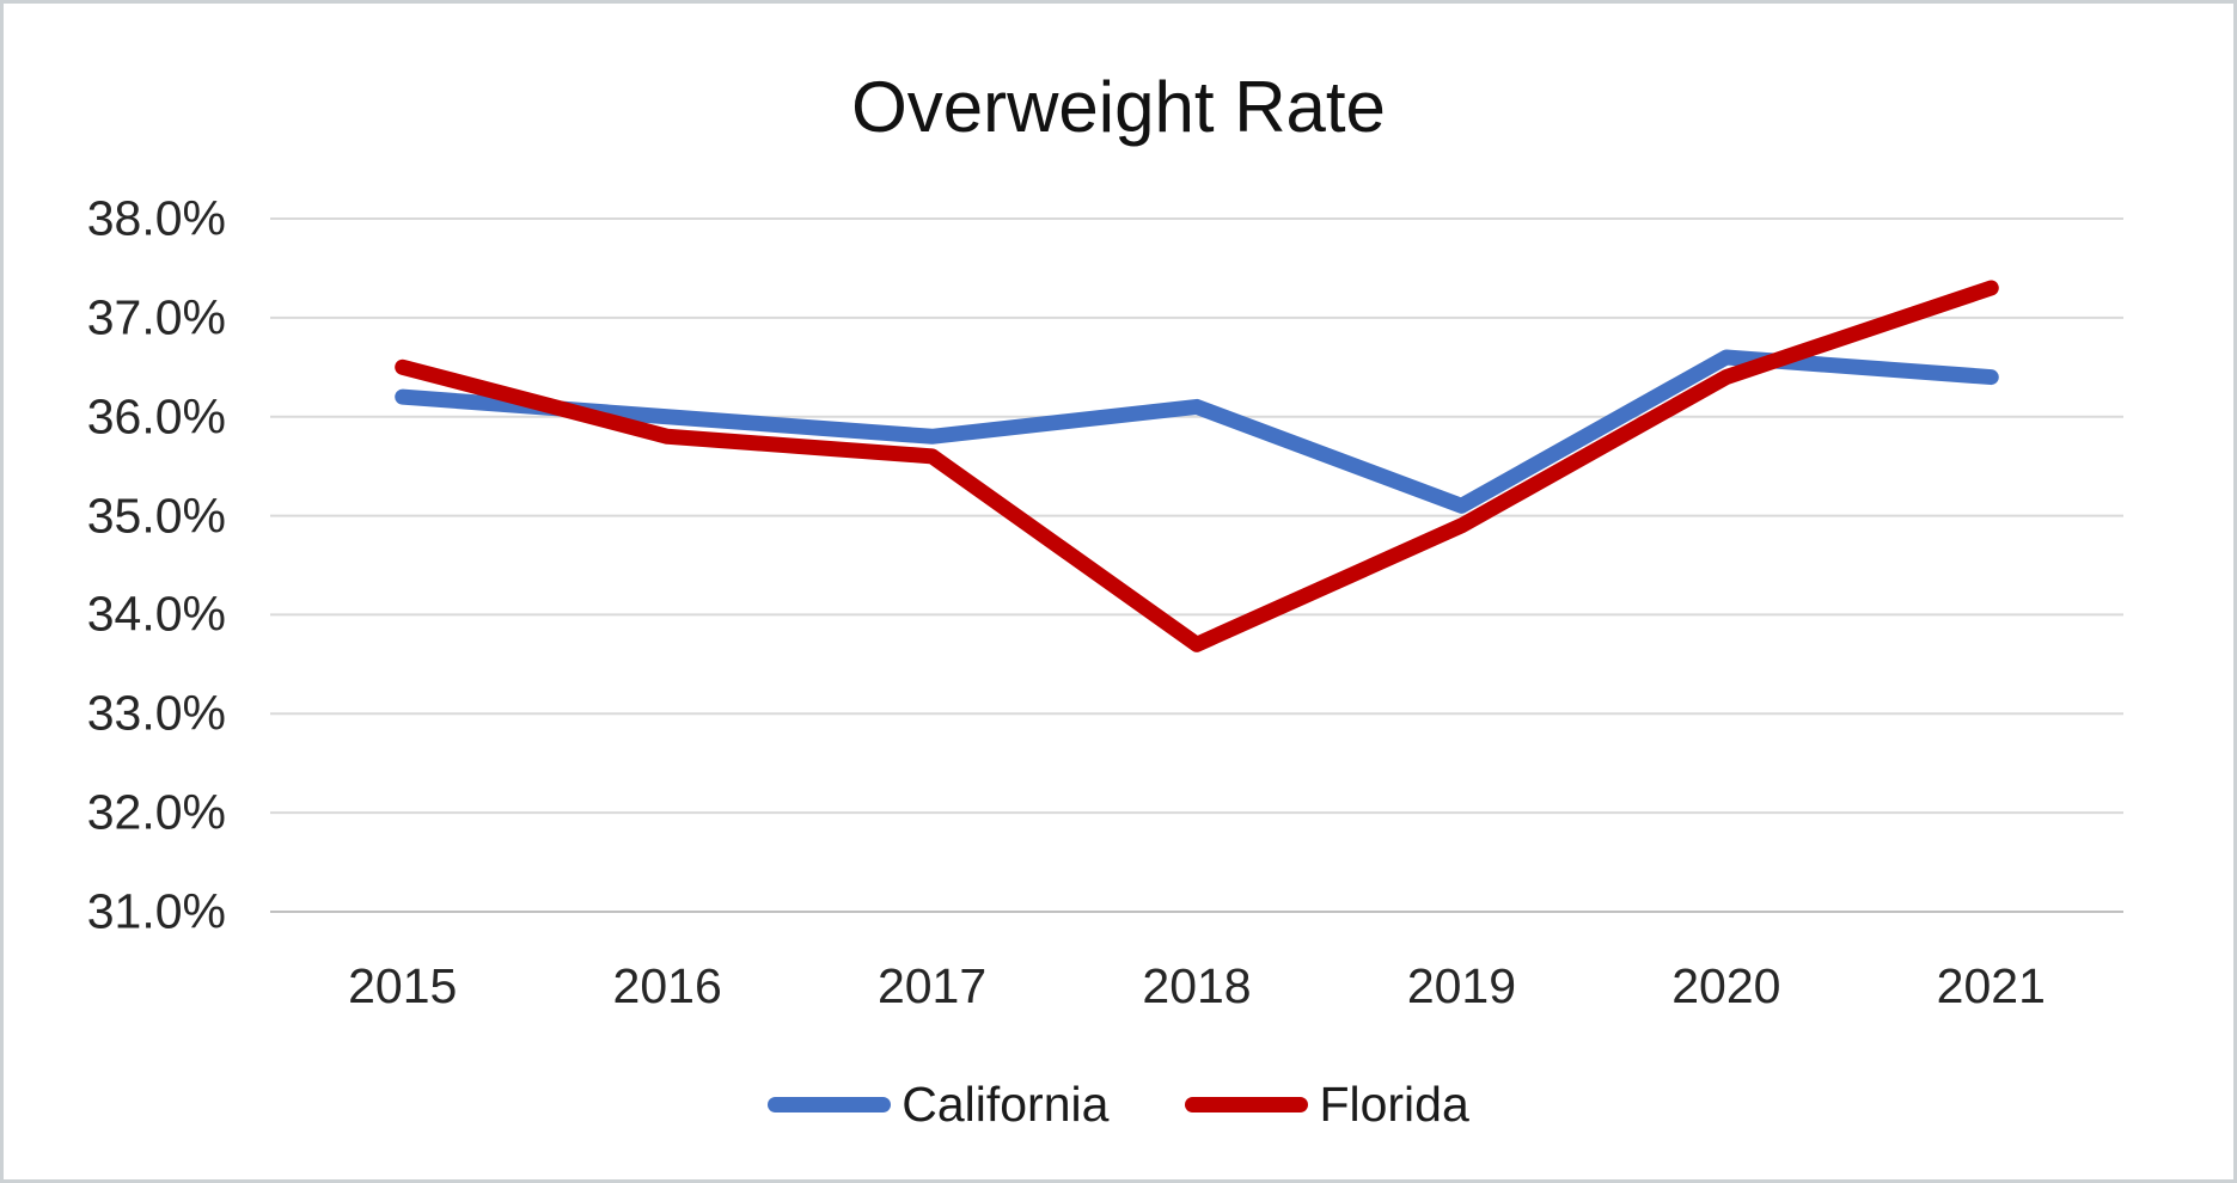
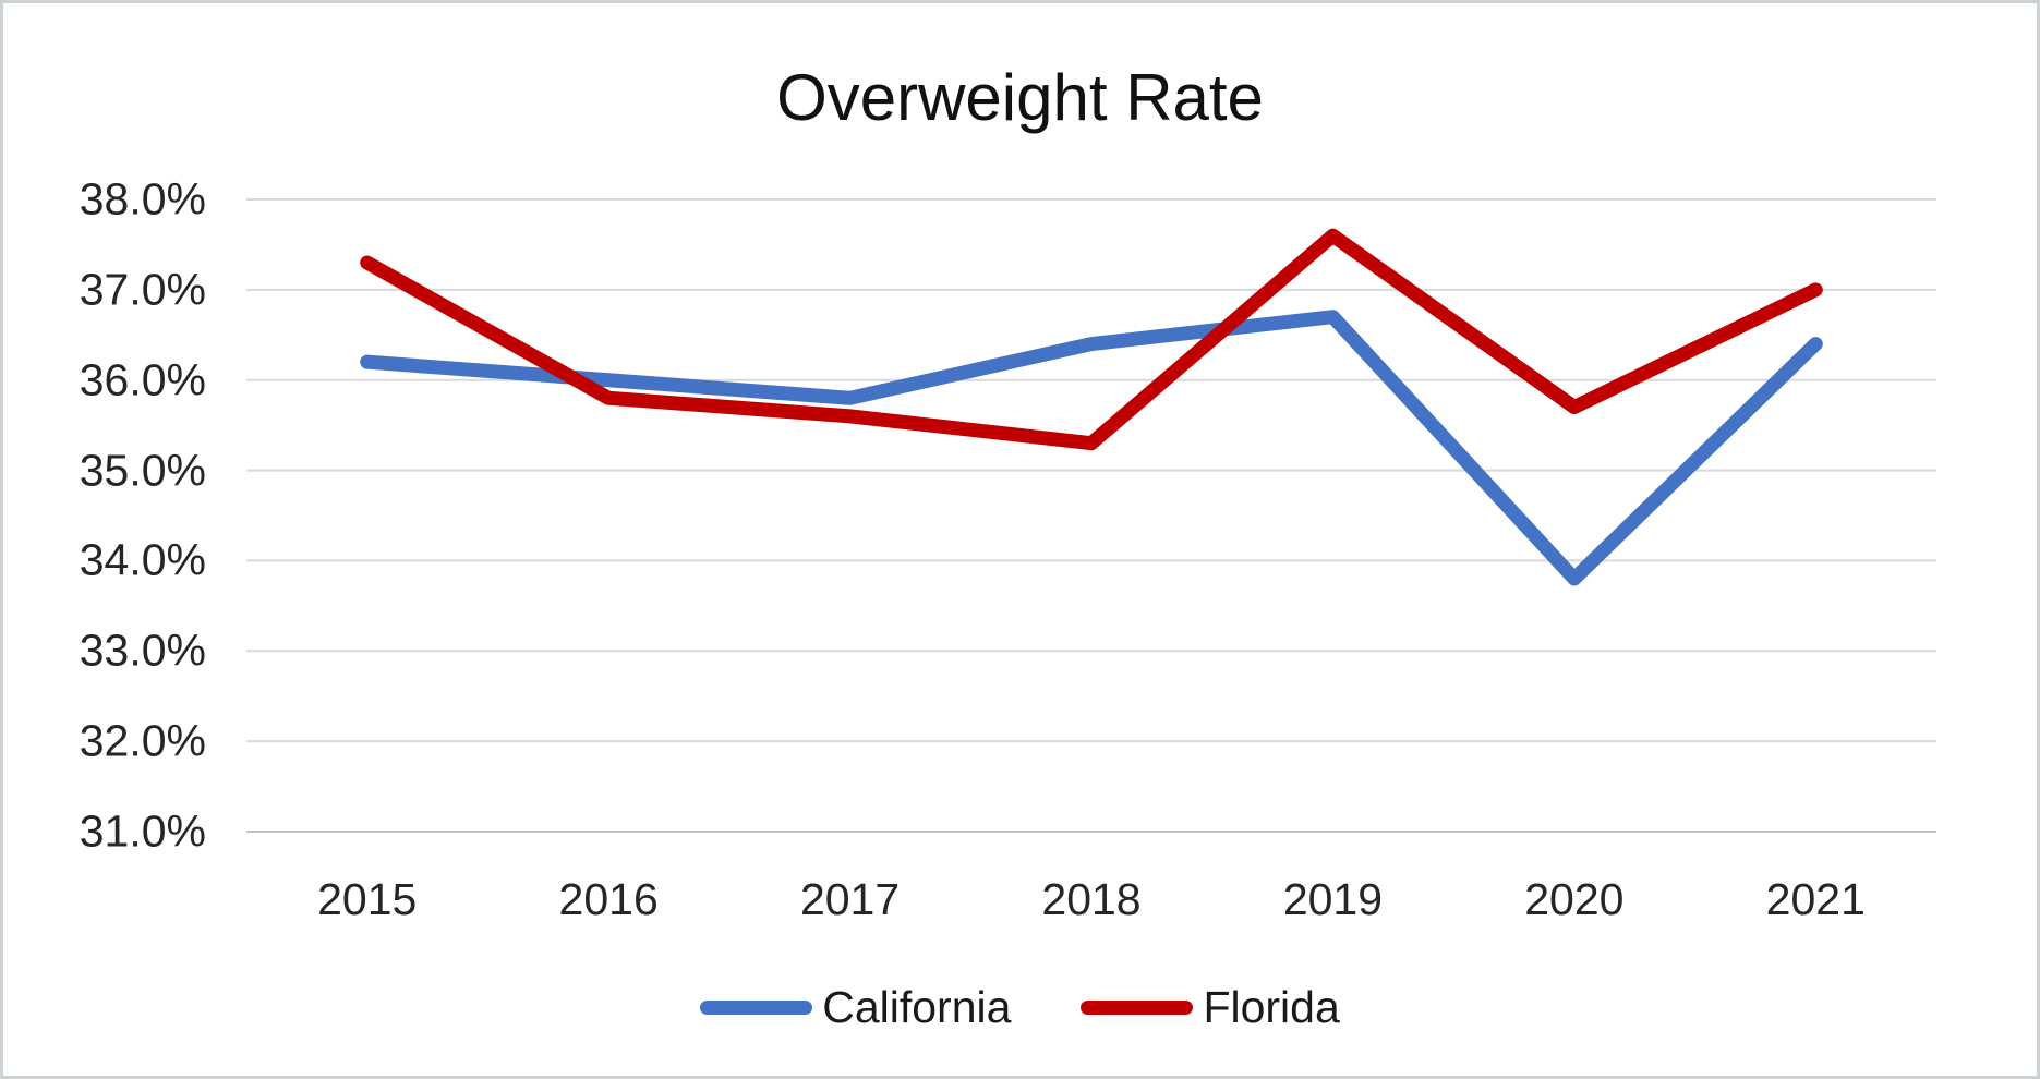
Florida/2015: 36.5% -> 37.3%
California/2018: 36.1% -> 36.4%
Florida/2018: 33.7% -> 35.3%
California/2019: 35.1% -> 36.7%
Florida/2019: 34.9% -> 37.6%
California/2020: 36.6% -> 33.8%
Florida/2020: 36.4% -> 35.7%
Florida/2021: 37.3% -> 37.0%
